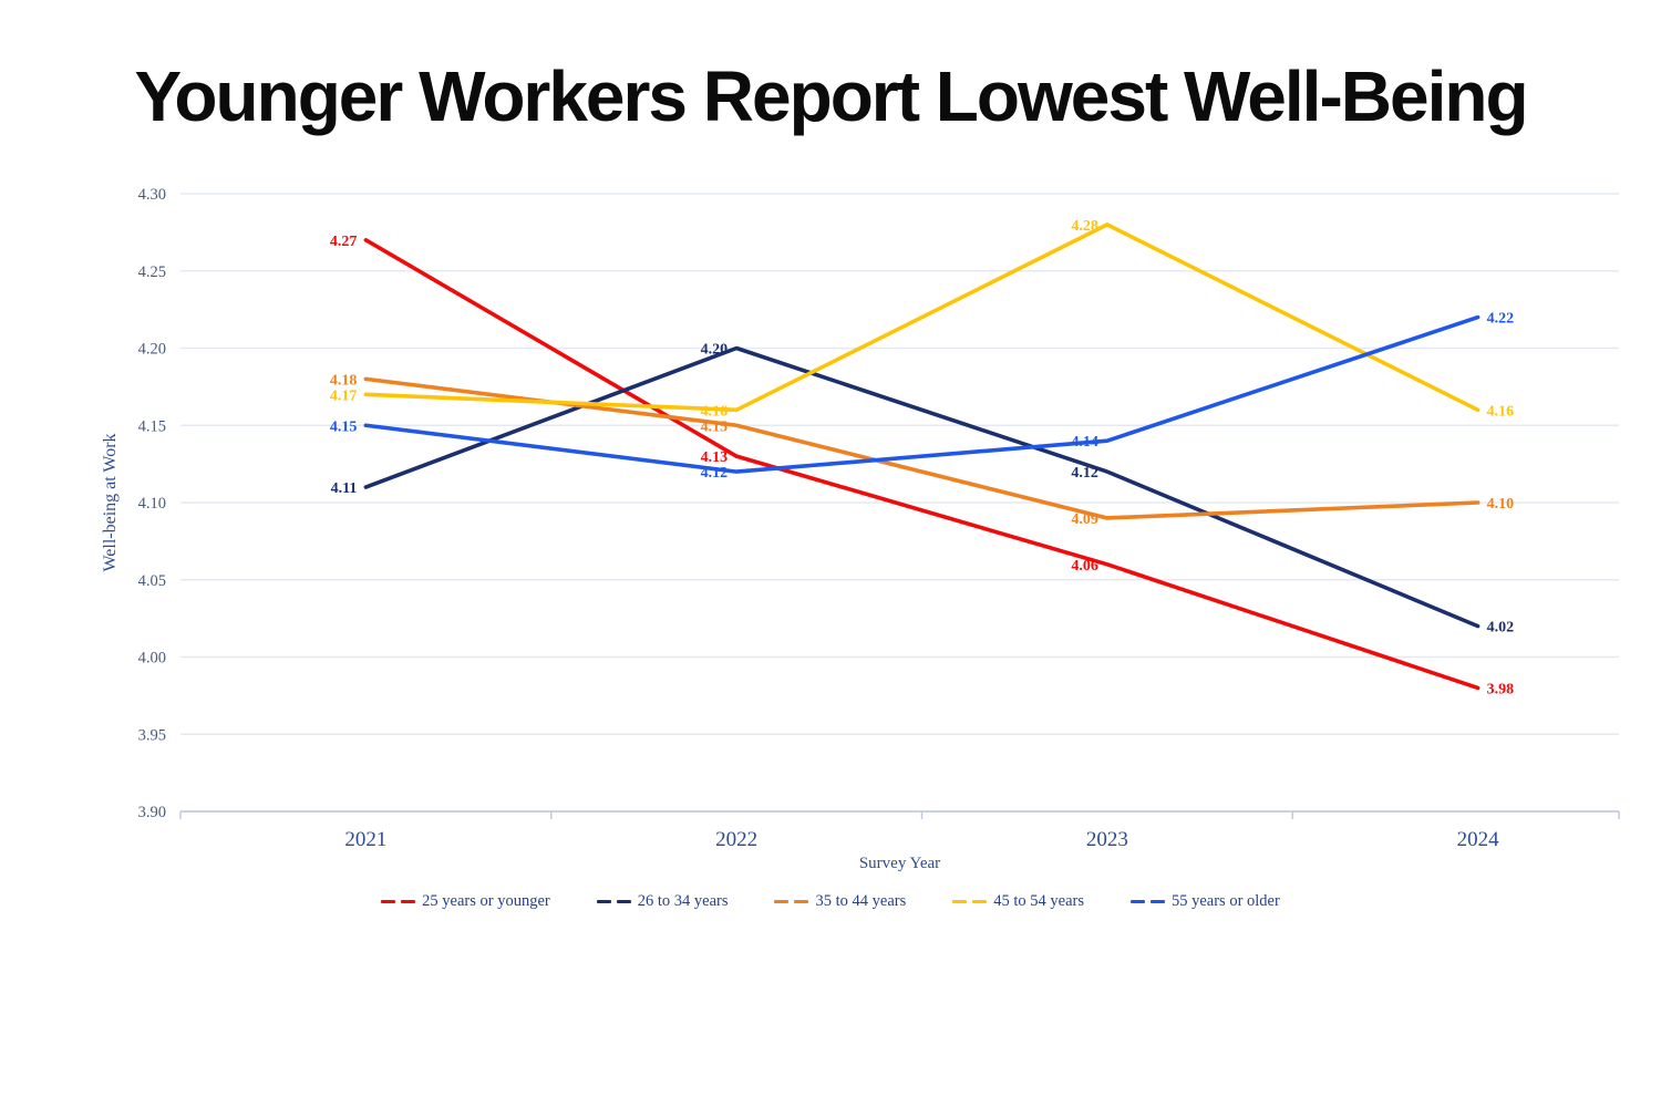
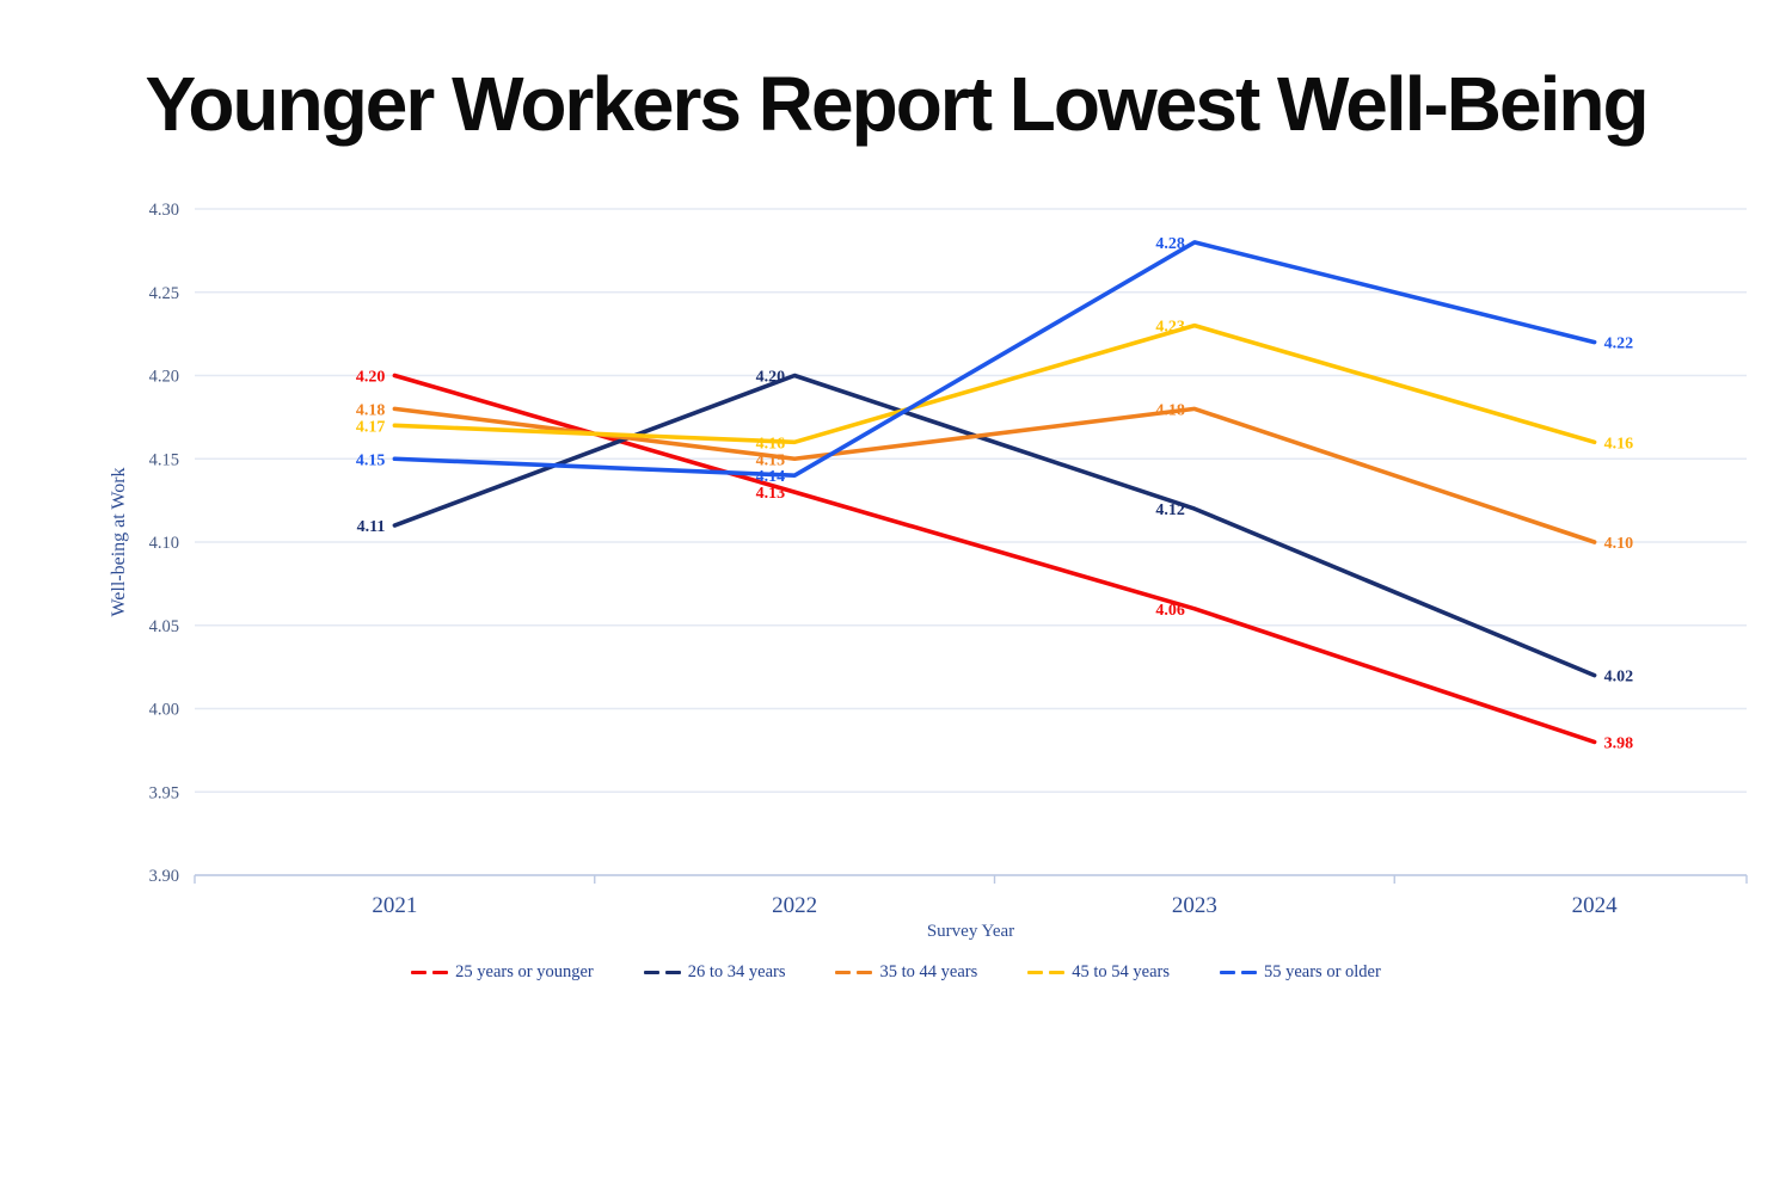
25 years or younger/2021: 4.27 -> 4.20
55 years or older/2022: 4.12 -> 4.14
35 to 44 years/2023: 4.09 -> 4.18
45 to 54 years/2023: 4.28 -> 4.23
55 years or older/2023: 4.14 -> 4.28
